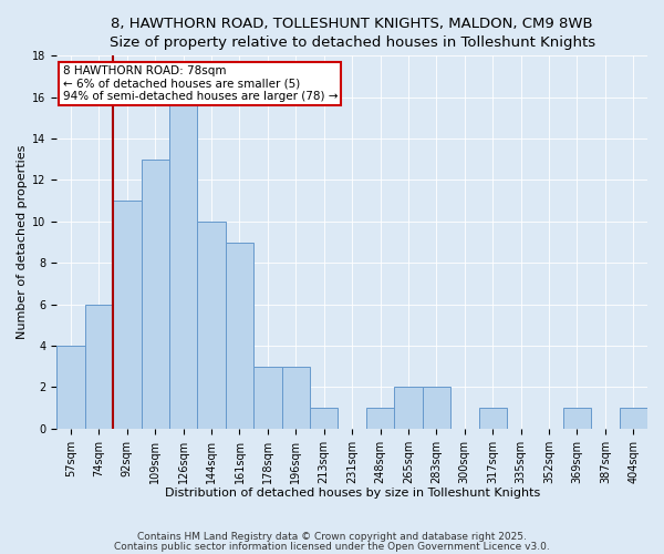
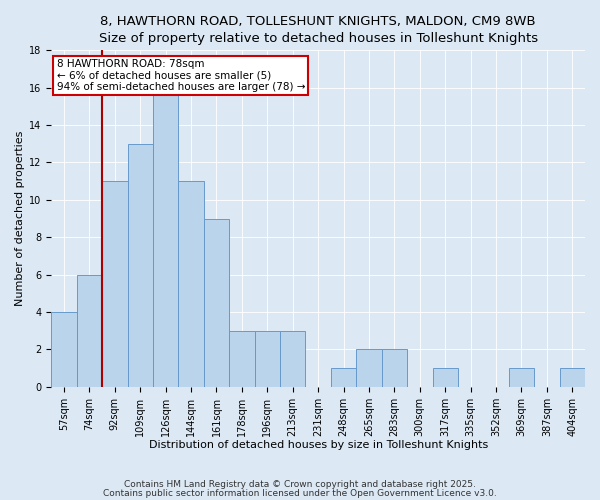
144sqm: 10 -> 11
213sqm: 1 -> 3
